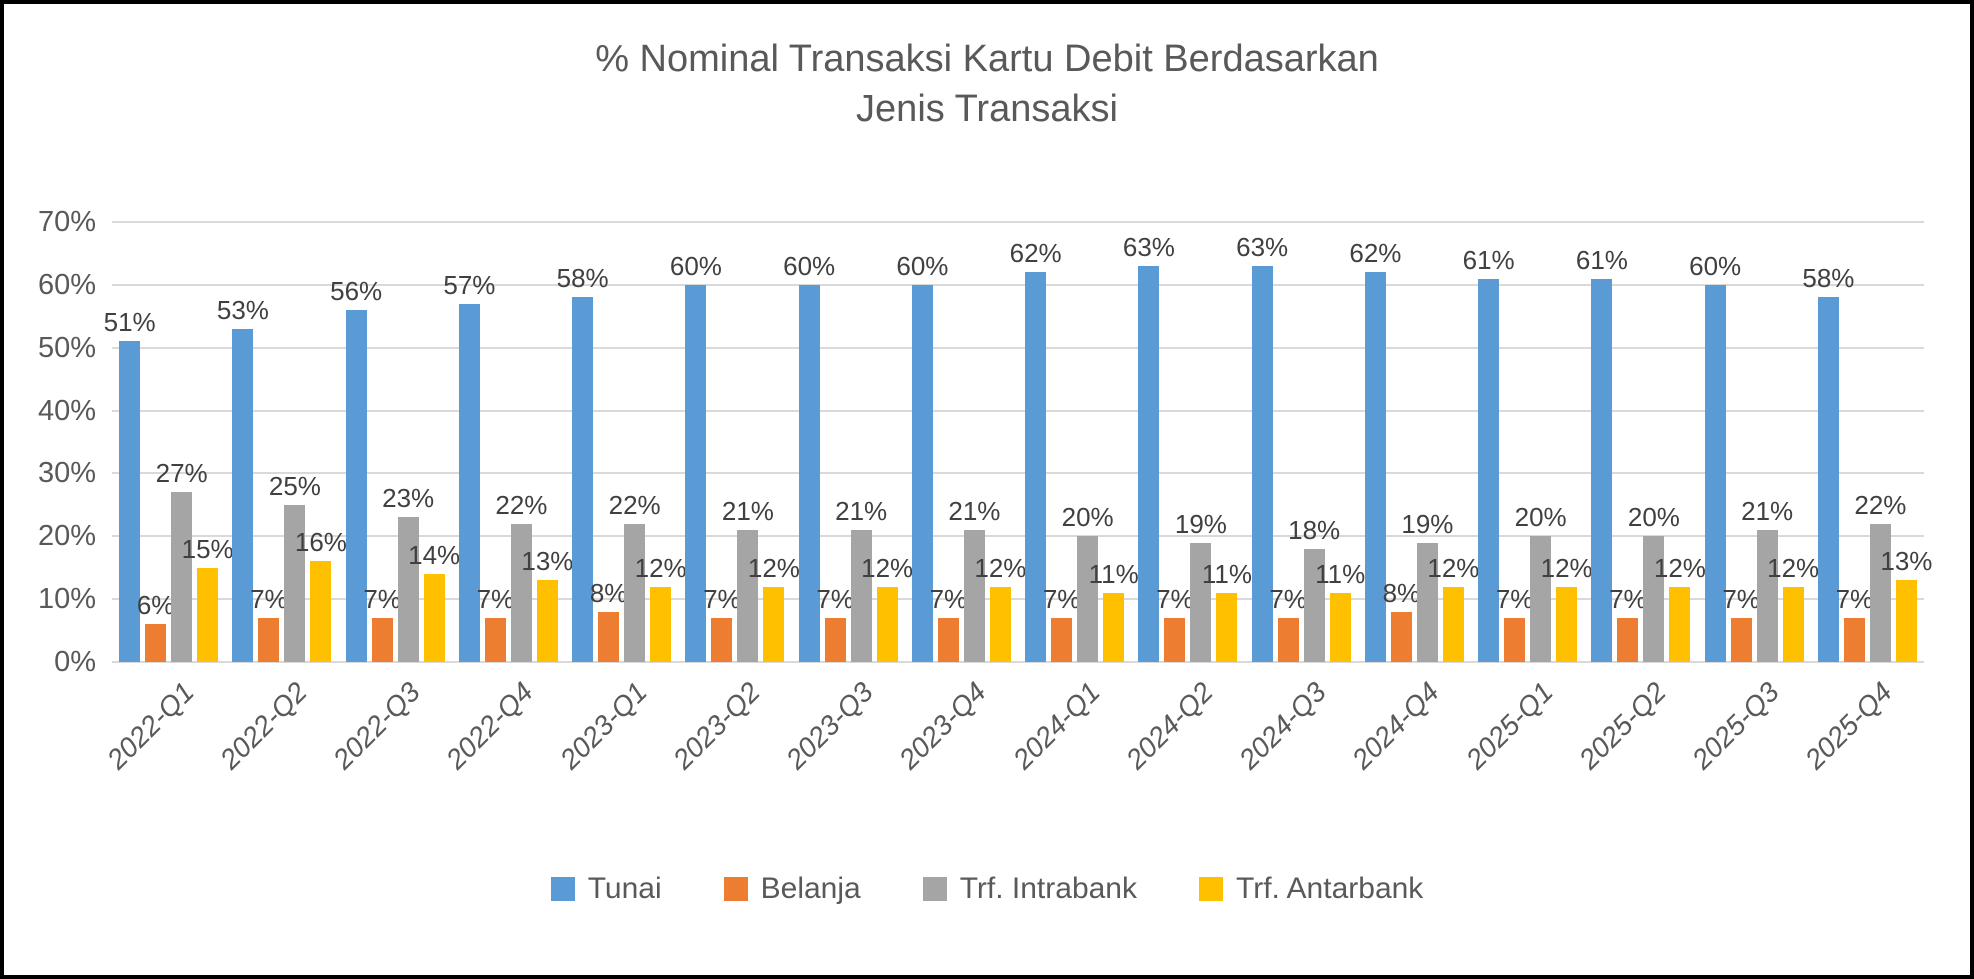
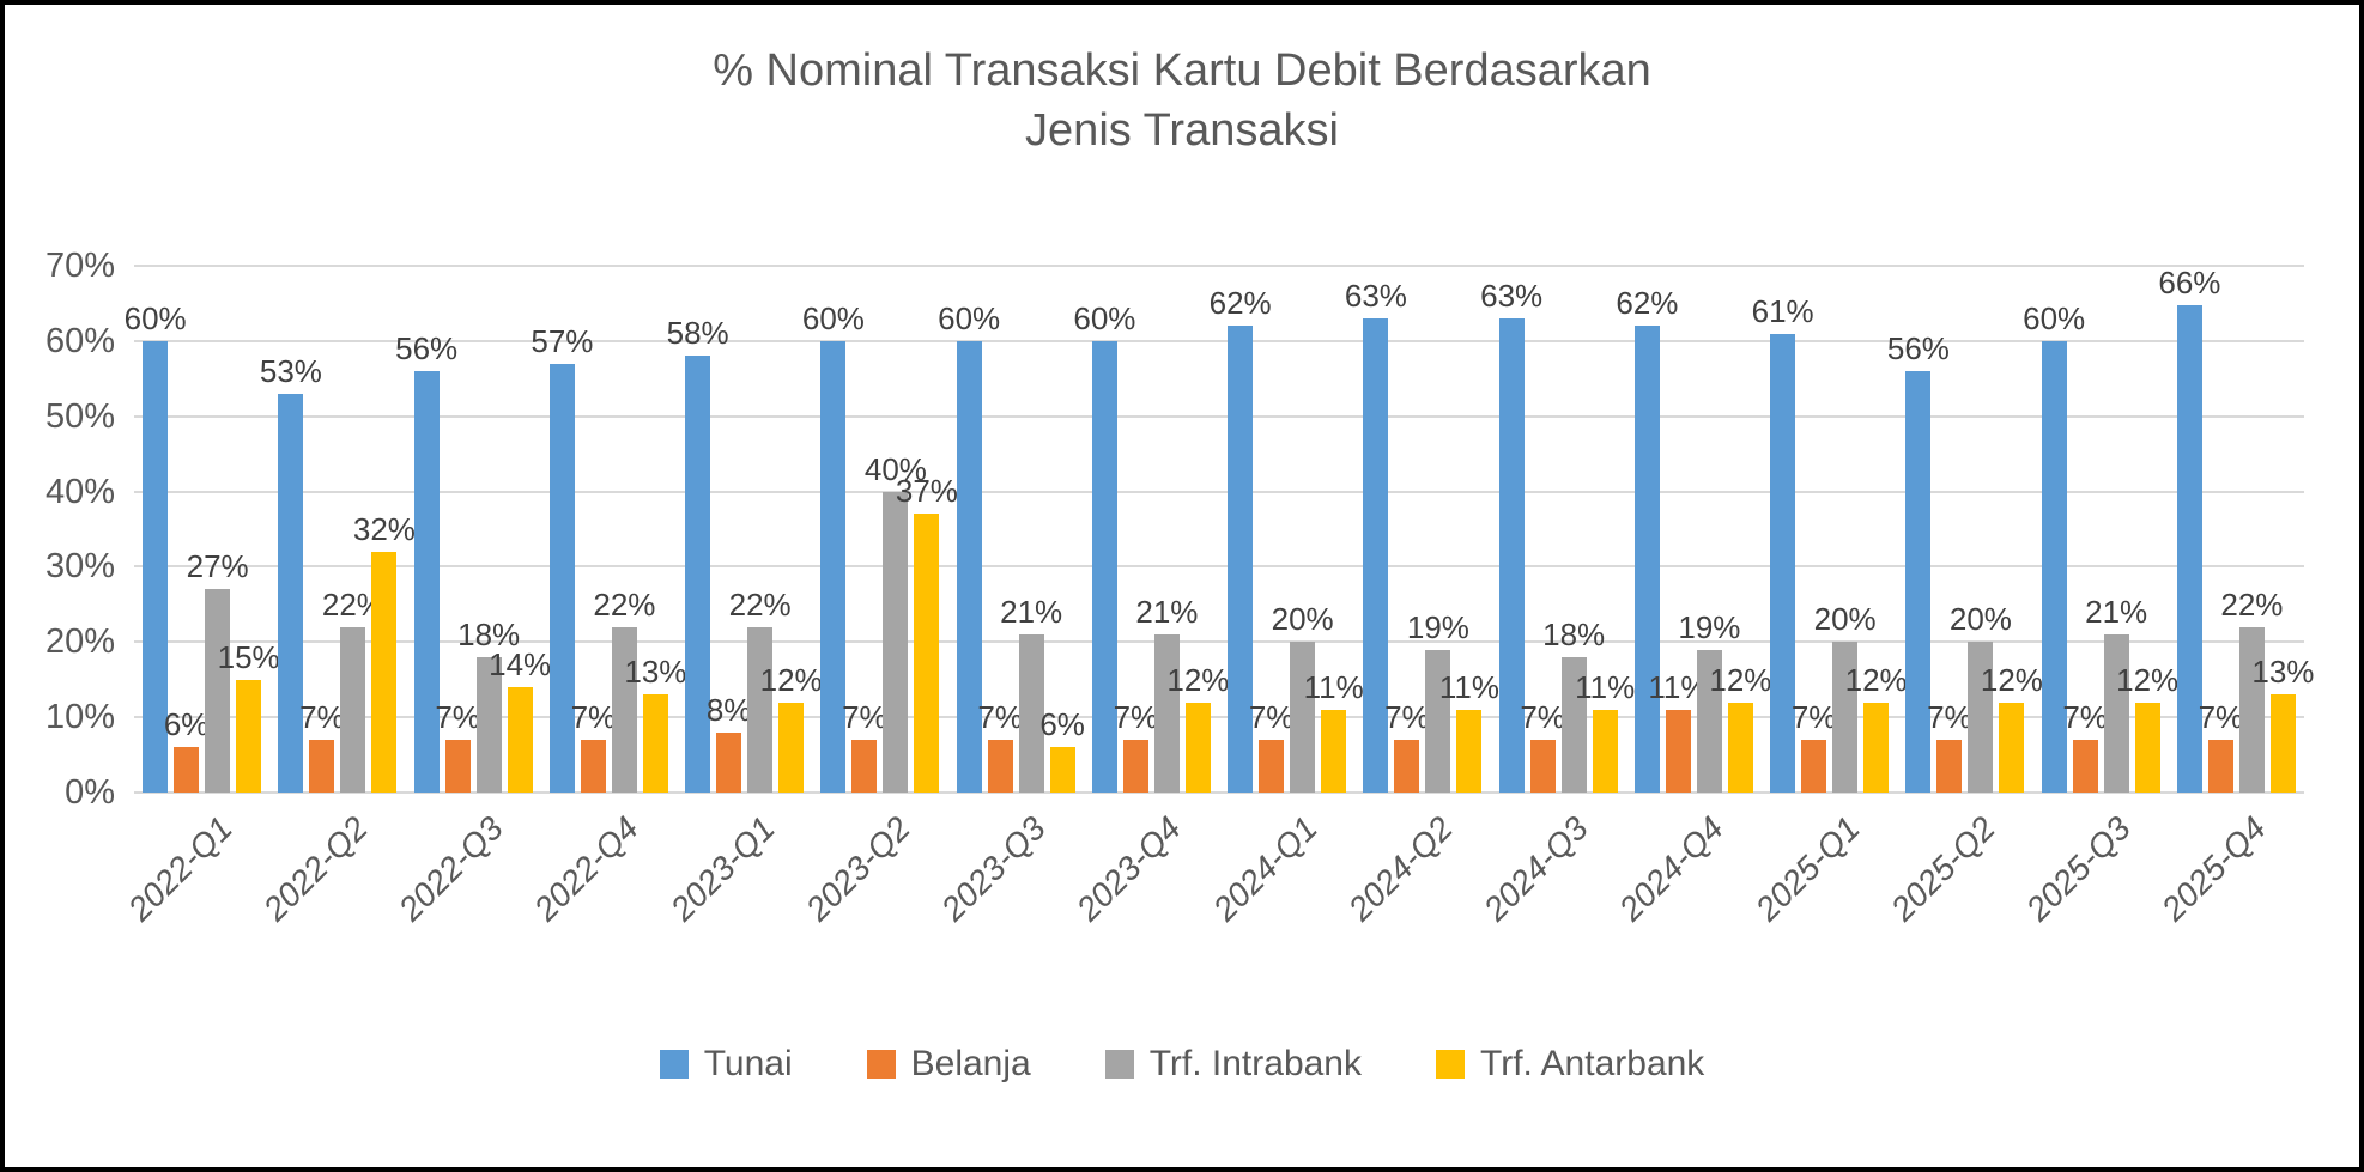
Tunai/2022-Q1: 51% -> 60%
Trf. Intrabank/2022-Q2: 25% -> 22%
Trf. Antarbank/2022-Q2: 16% -> 32%
Trf. Intrabank/2022-Q3: 23% -> 18%
Trf. Intrabank/2023-Q2: 21% -> 40%
Trf. Antarbank/2023-Q2: 12% -> 37%
Trf. Antarbank/2023-Q3: 12% -> 6%
Belanja/2024-Q4: 8% -> 11%
Tunai/2025-Q2: 61% -> 56%
Tunai/2025-Q4: 58% -> 66%
